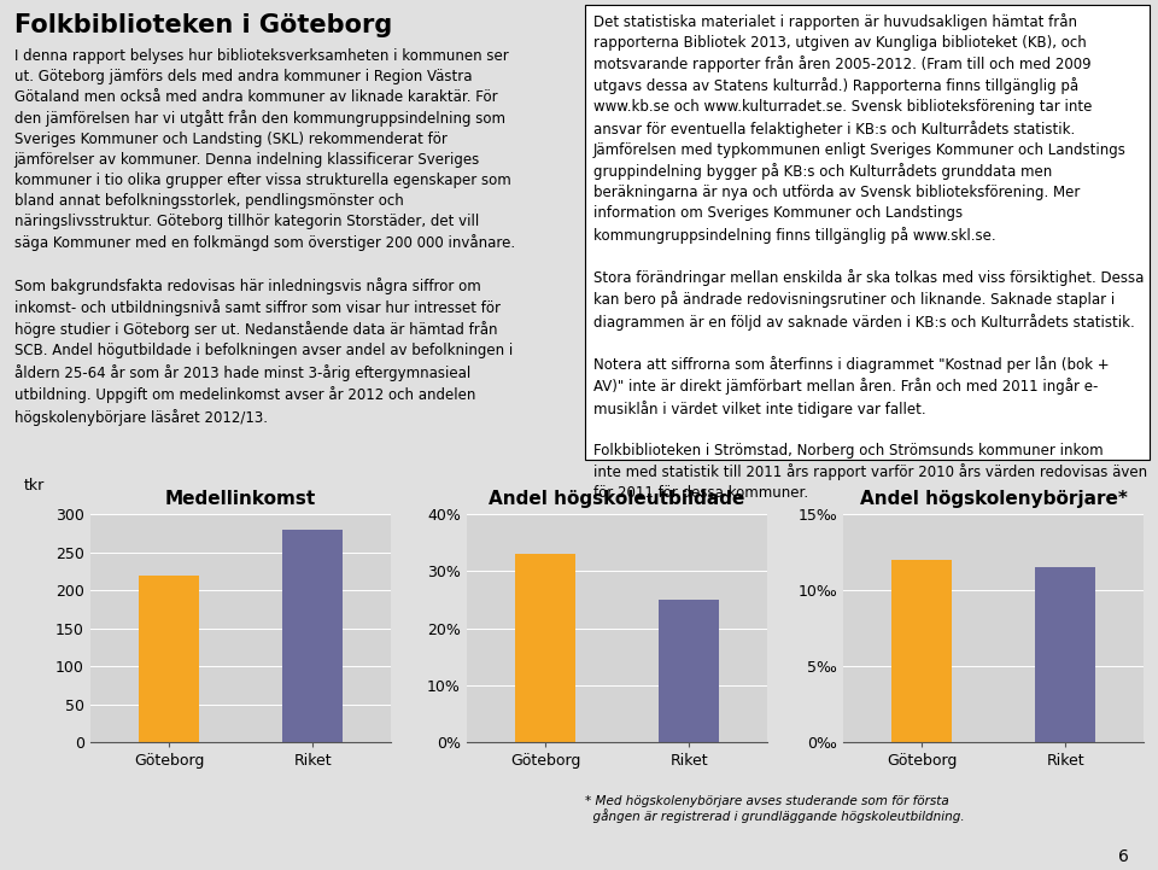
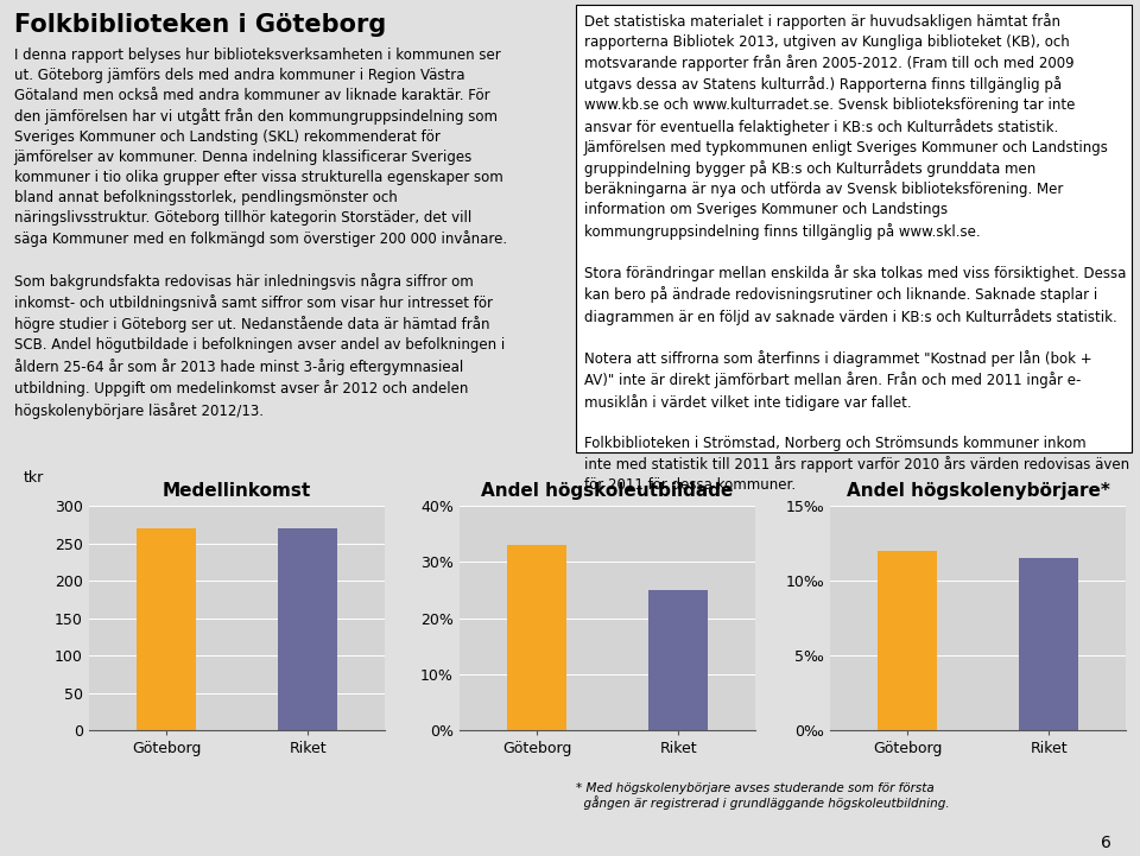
Medellinkomst/Göteborg: 220 -> 270
Medellinkomst/Riket: 280 -> 270
